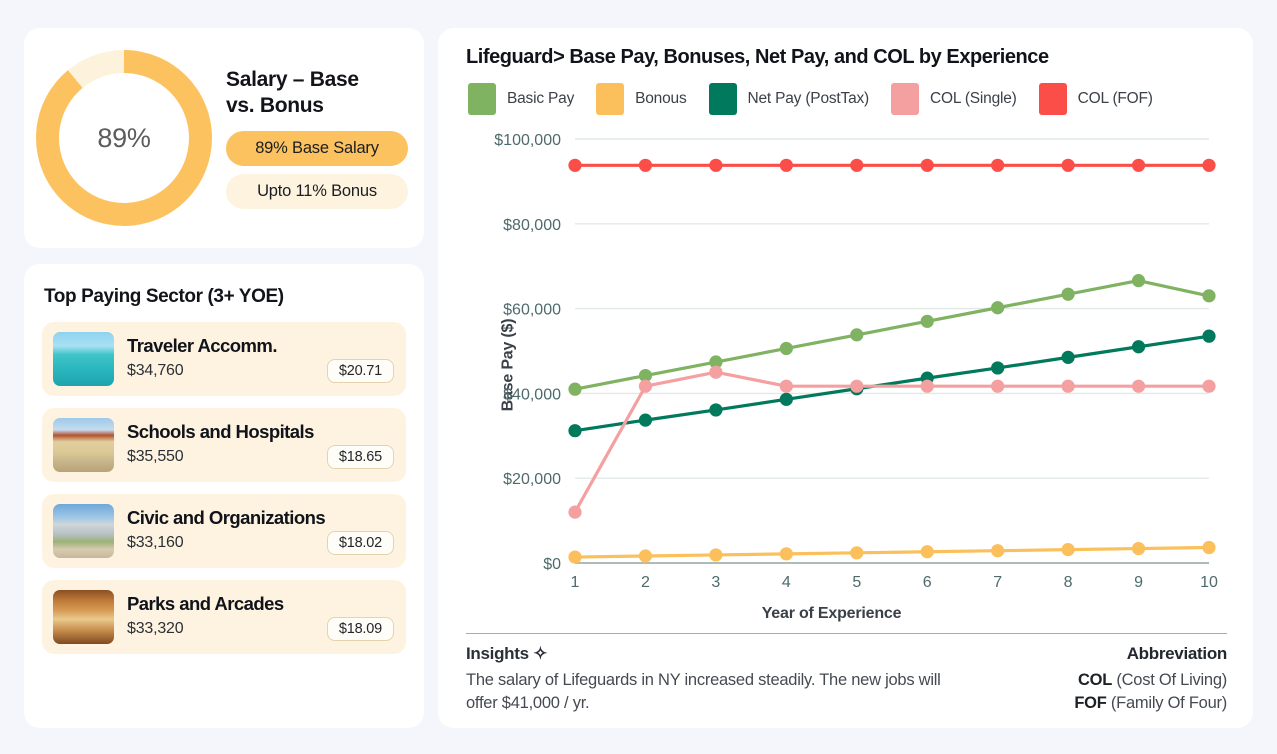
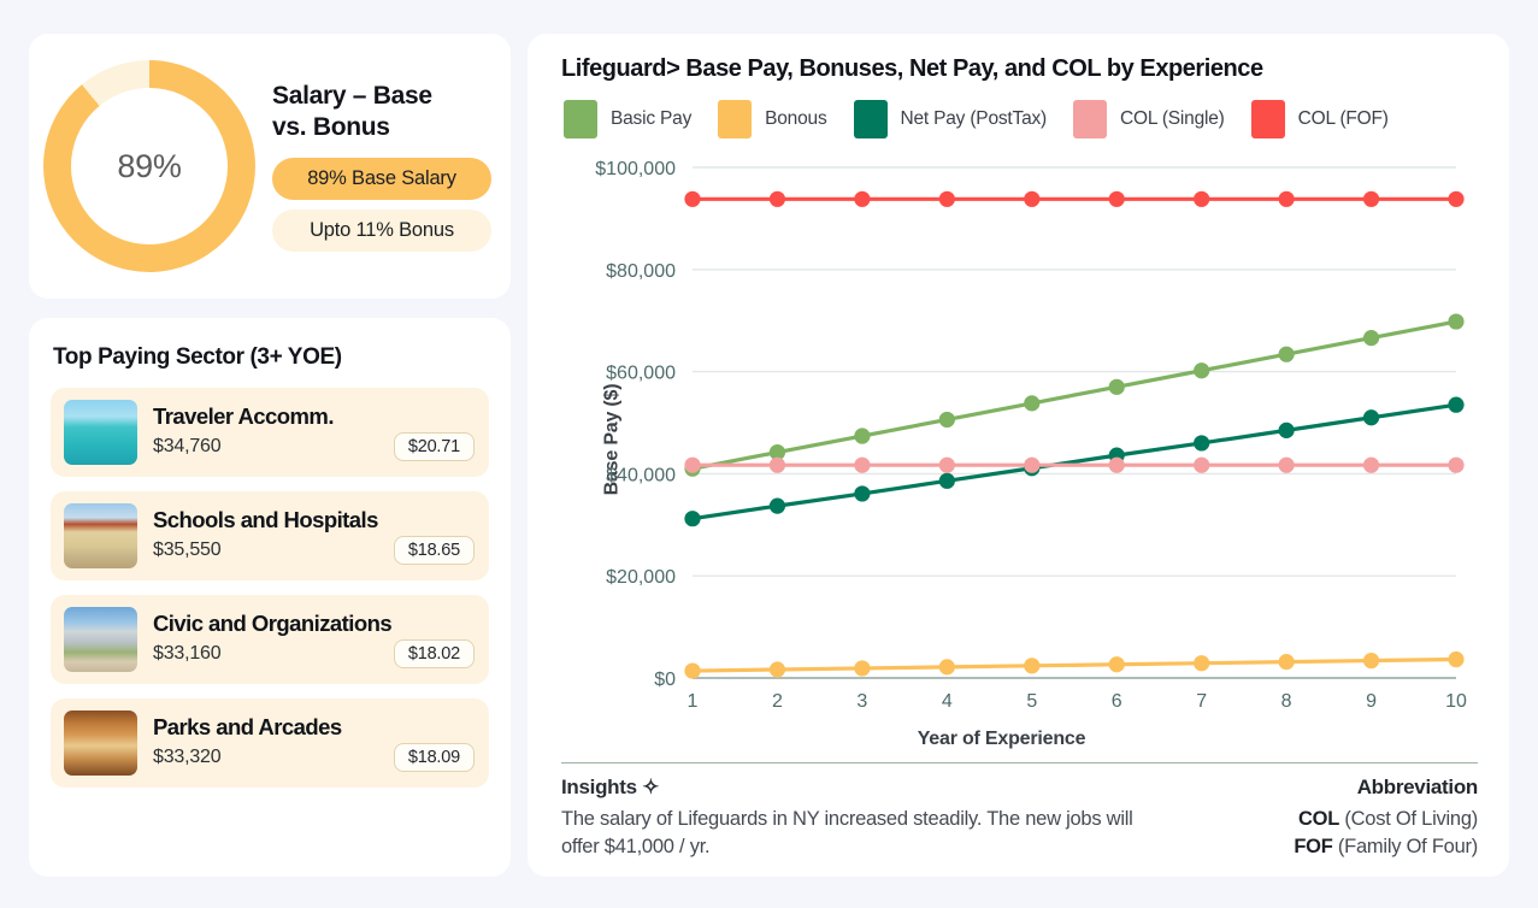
COL (Single)/1: $12000 -> $42000
COL (Single)/3: $45000 -> $42000
Basic Pay/10: $63000 -> $70000
